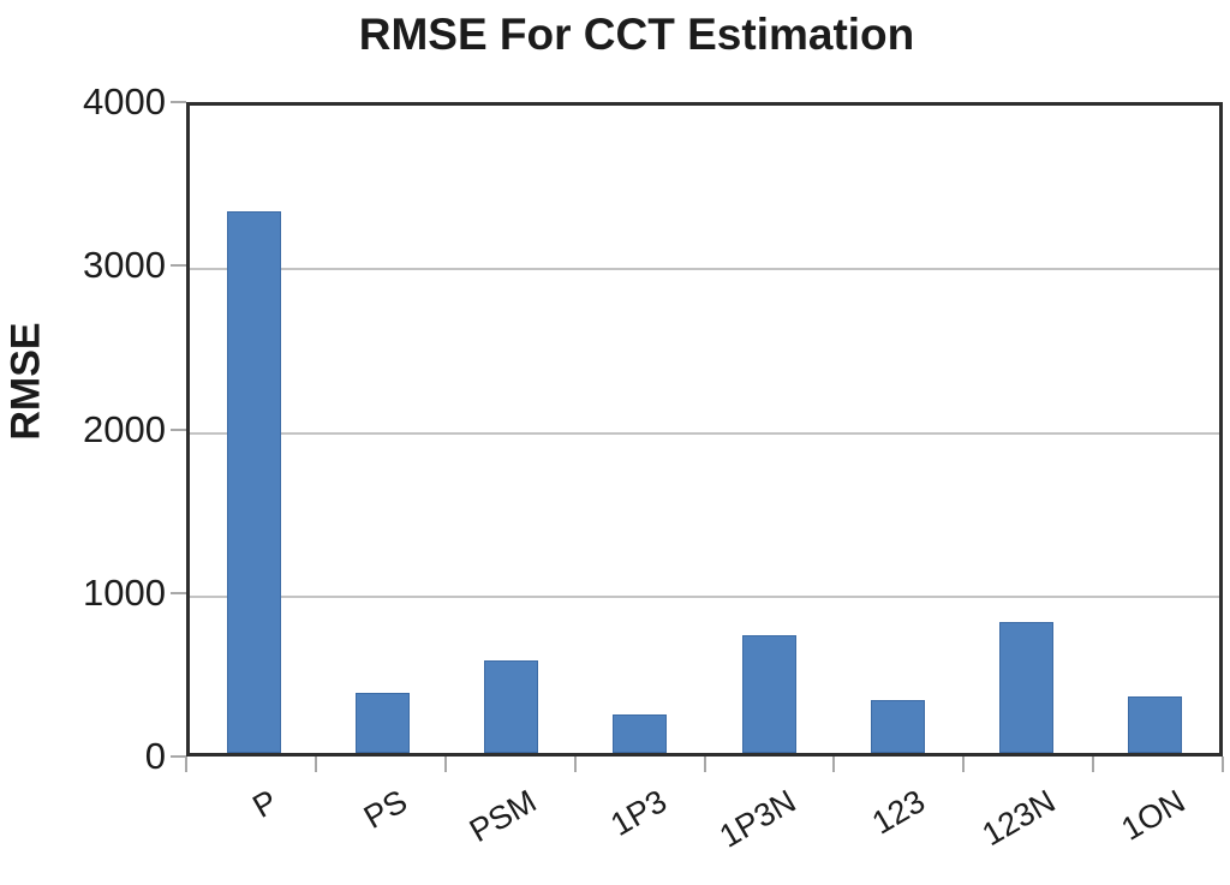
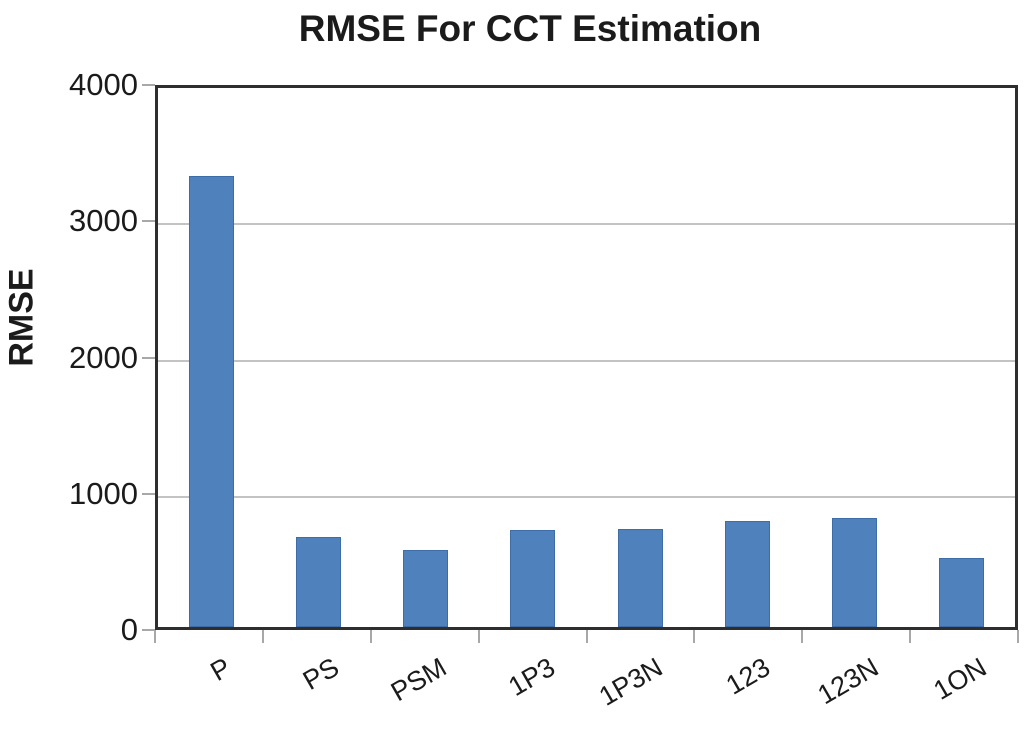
PS: 370 -> 670
1P3: 240 -> 720
123: 330 -> 790
1ON: 350 -> 510
